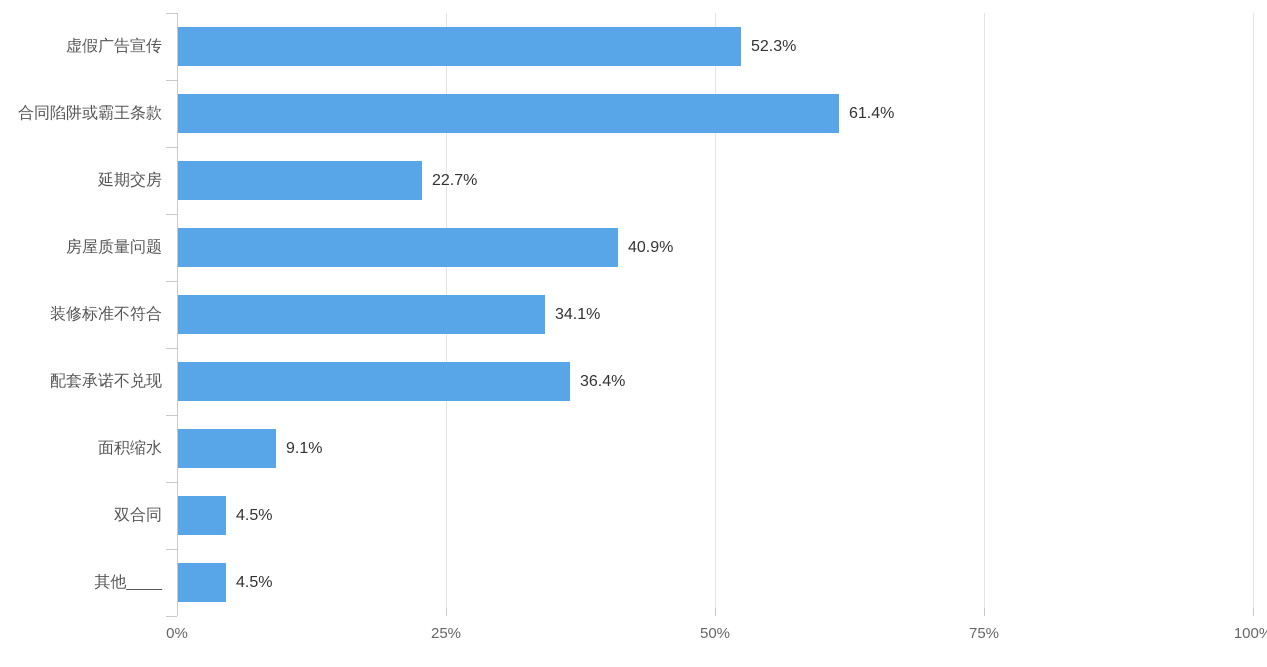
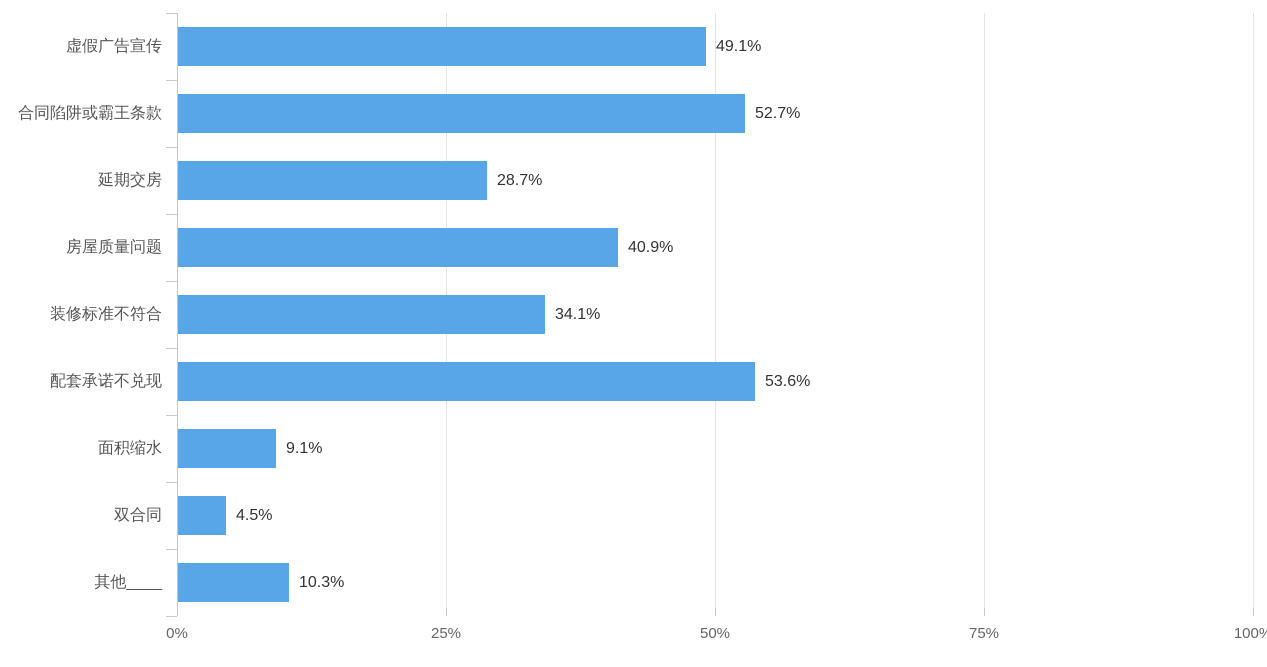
虚假广告宣传: 52.3% -> 49.1%
合同陷阱或霸王条款: 61.4% -> 52.7%
延期交房: 22.7% -> 28.7%
配套承诺不兑现: 36.4% -> 53.6%
其他____: 4.5% -> 10.3%
